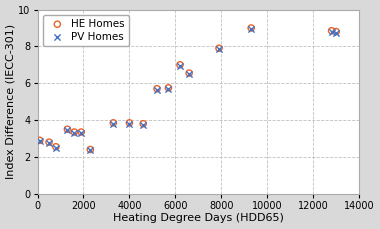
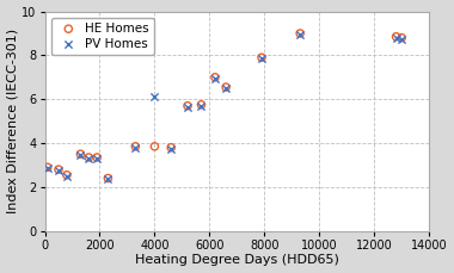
PV Homes/4000: 3.8 -> 6.1
